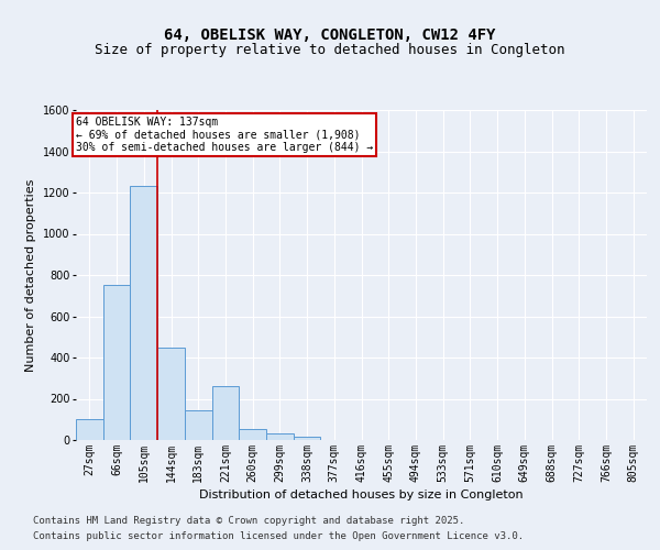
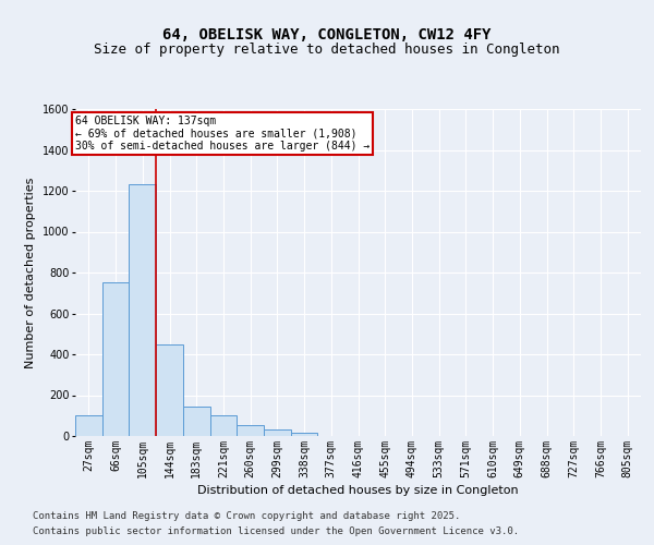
221sqm: 260 -> 100
